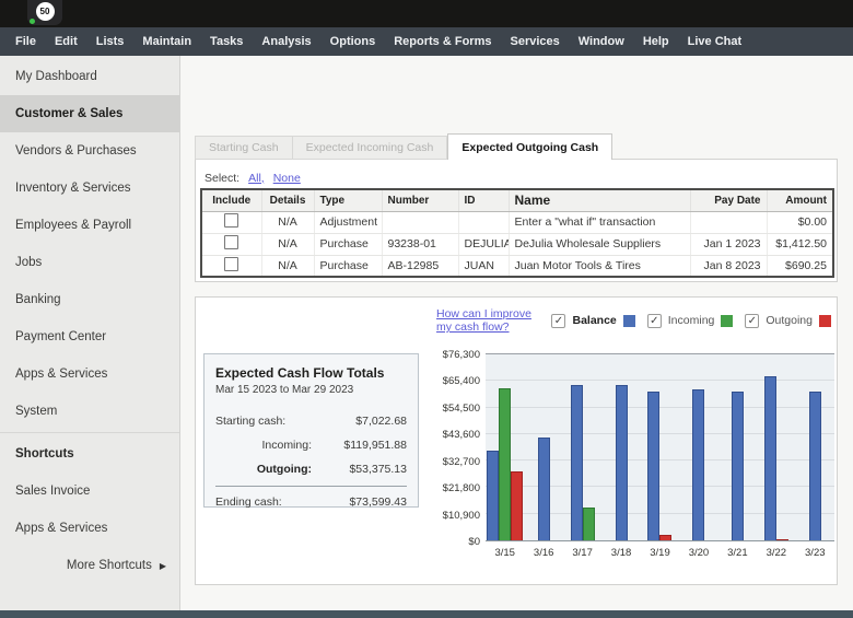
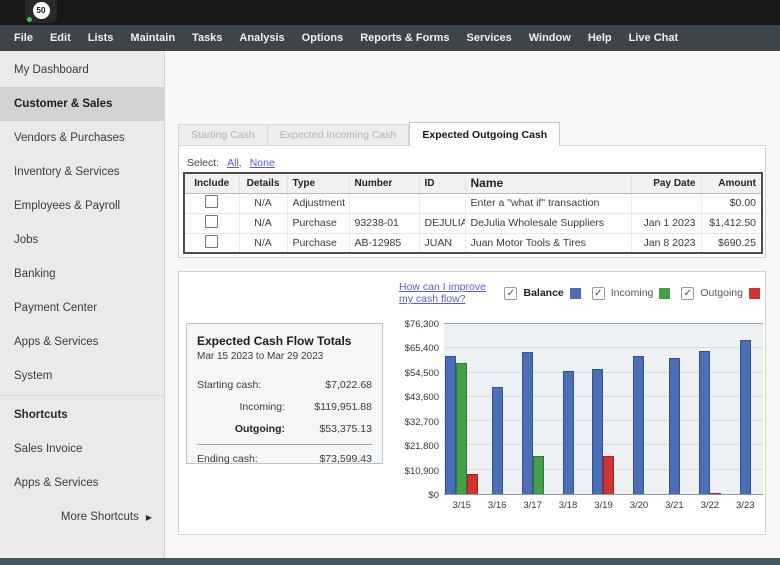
Balance/3/15: $37000 -> $62000
Incoming/3/15: $62000 -> $59000
Outgoing/3/15: $28000 -> $9000
Balance/3/16: $42000 -> $48000
Incoming/3/17: $14000 -> $17000
Balance/3/18: $64000 -> $55000
Balance/3/19: $61000 -> $56000
Outgoing/3/19: $2000 -> $17000
Balance/3/22: $67000 -> $64000
Balance/3/23: $61000 -> $69000
